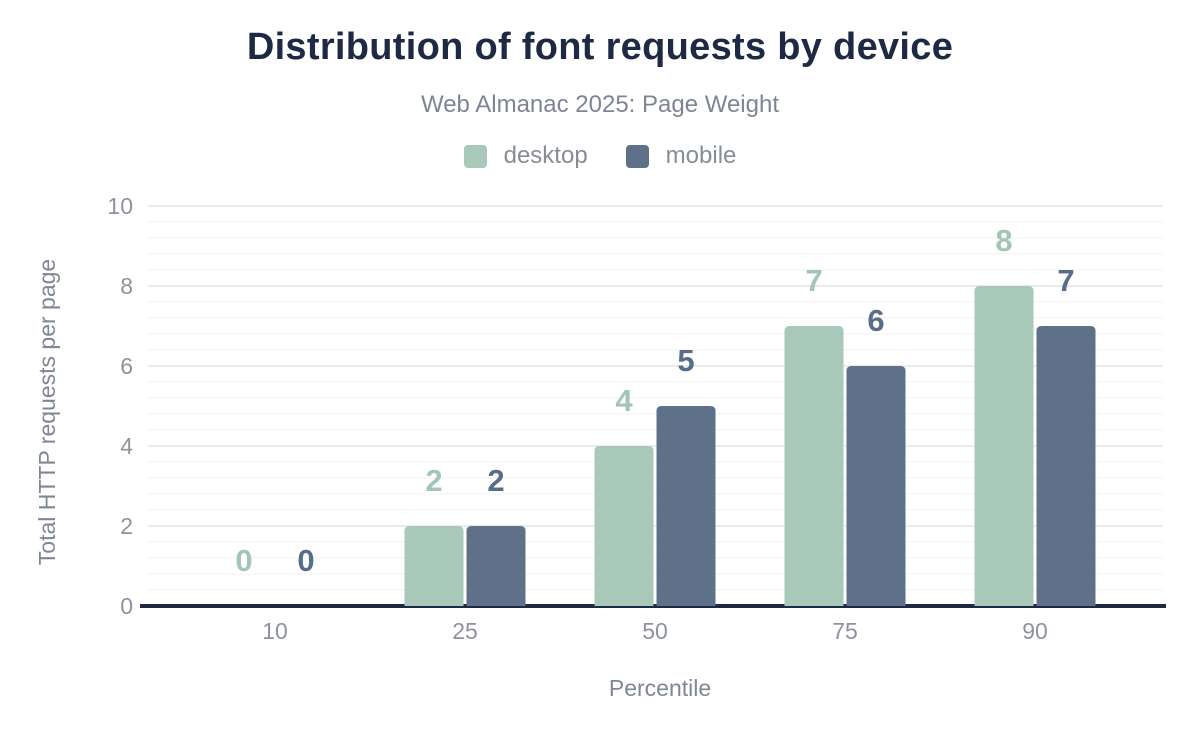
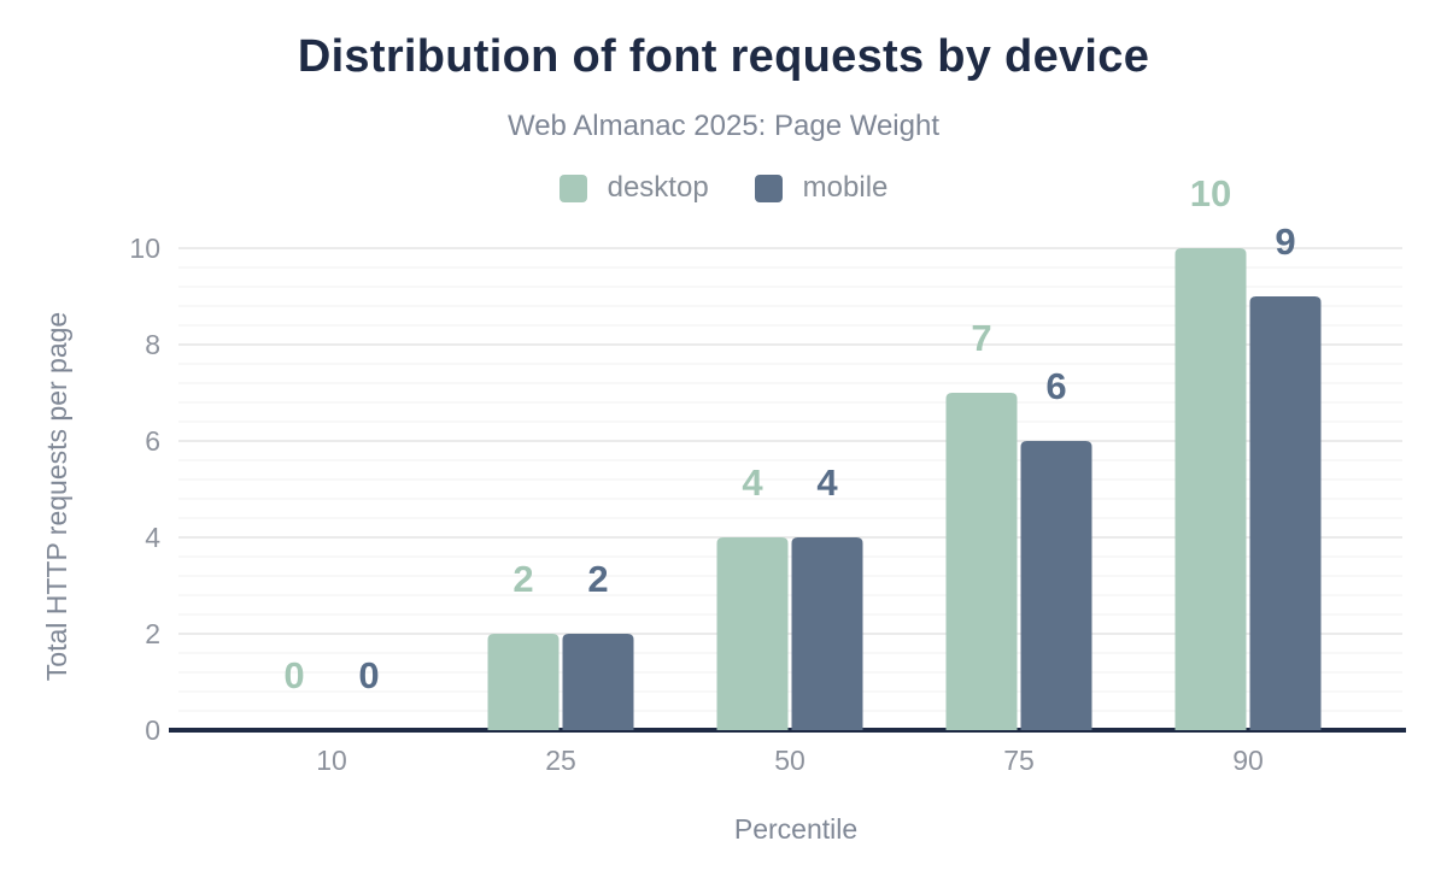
mobile/50: 5 -> 4
desktop/90: 8 -> 10
mobile/90: 7 -> 9
